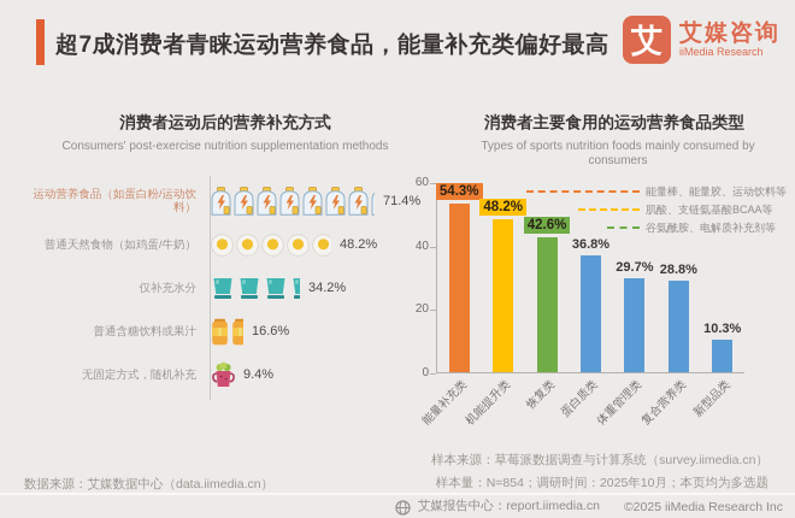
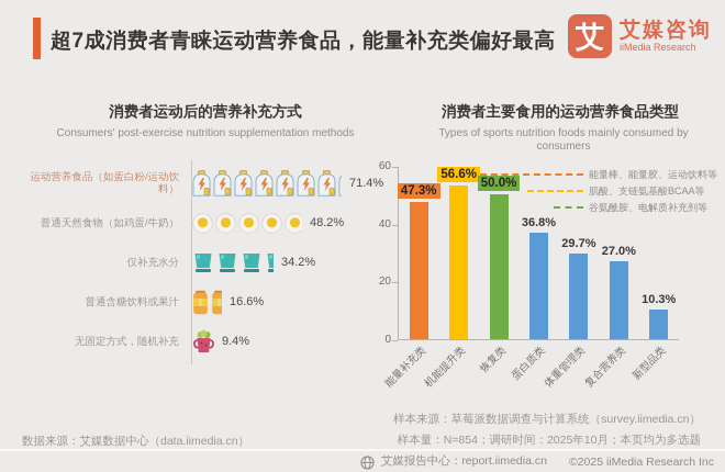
消费者主要食用的运动营养食品类型/能量补充类: 54.3% -> 47.3%
消费者主要食用的运动营养食品类型/机能提升类: 48.2% -> 56.6%
消费者主要食用的运动营养食品类型/恢复类: 42.6% -> 50.0%
消费者主要食用的运动营养食品类型/复合营养类: 28.8% -> 27.0%
